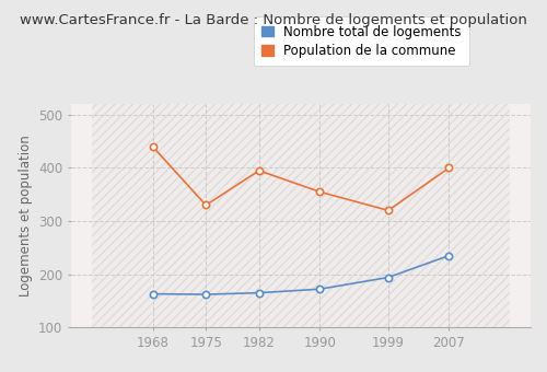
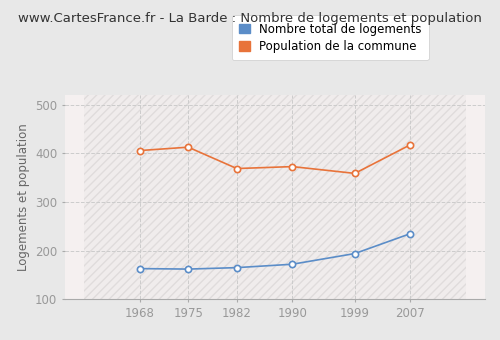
Population de la commune/1968: 440 -> 406
Population de la commune/1975: 330 -> 413
Population de la commune/1982: 395 -> 369
Population de la commune/1990: 355 -> 373
Population de la commune/1999: 320 -> 359
Population de la commune/2007: 400 -> 418
